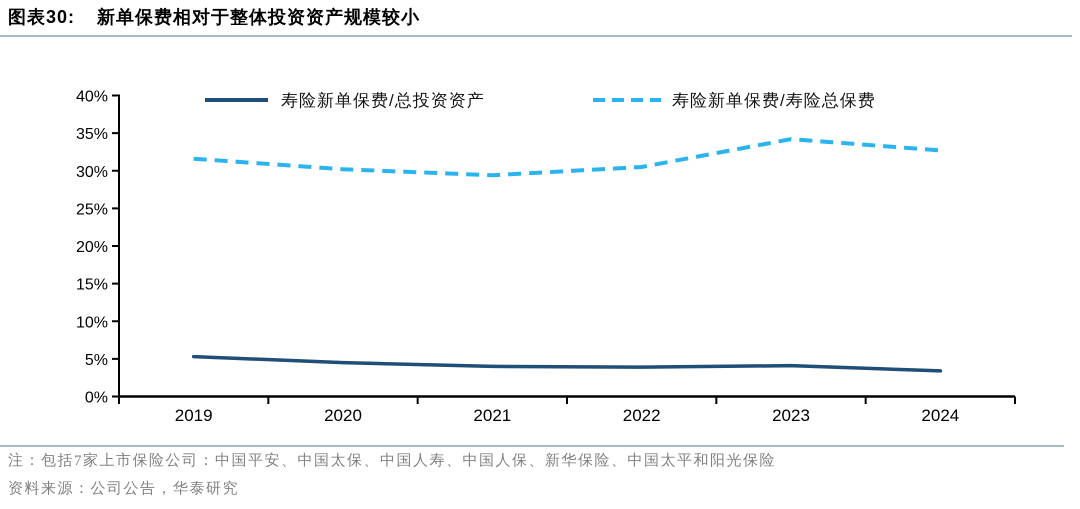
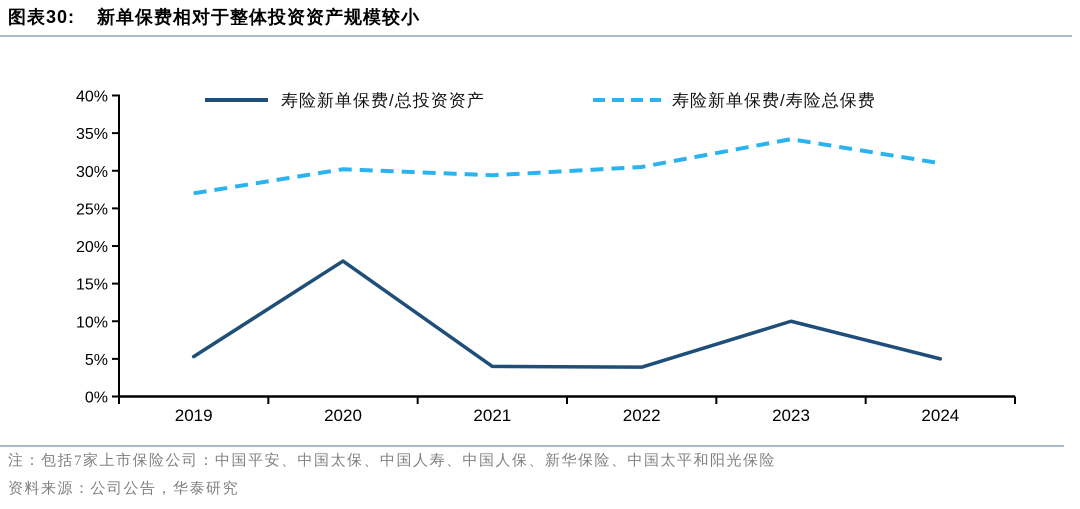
寿险新单保费/寿险总保费/2019: 32% -> 27%
寿险新单保费/总投资资产/2020: 4% -> 18%
寿险新单保费/总投资资产/2023: 4% -> 10%
寿险新单保费/总投资资产/2024: 3% -> 5%
寿险新单保费/寿险总保费/2024: 33% -> 31%
